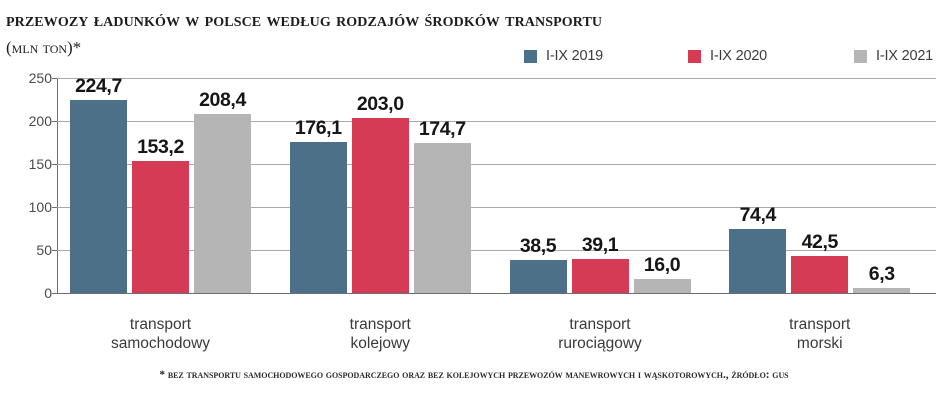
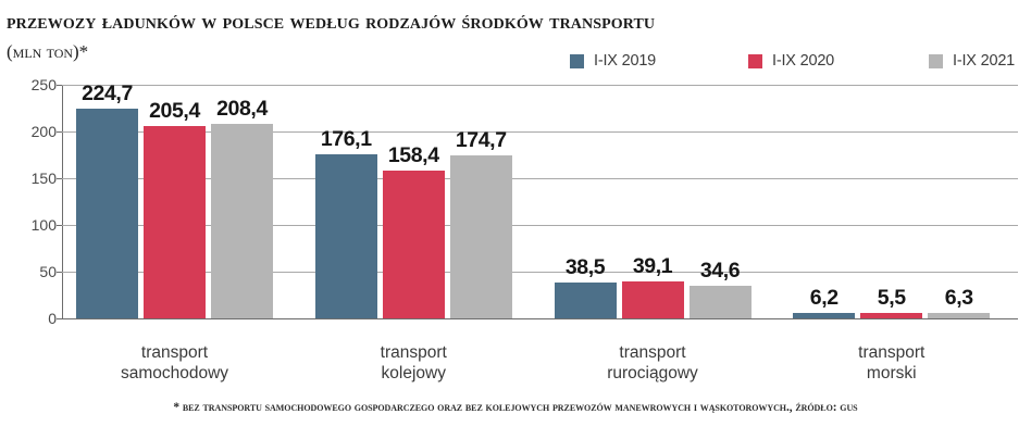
I-IX 2020/transport samochodowy: 153,2 -> 205,4
I-IX 2020/transport kolejowy: 203,0 -> 158,4
I-IX 2021/transport rurociągowy: 16,0 -> 34,6
I-IX 2019/transport morski: 74,4 -> 6,2
I-IX 2020/transport morski: 42,5 -> 5,5
